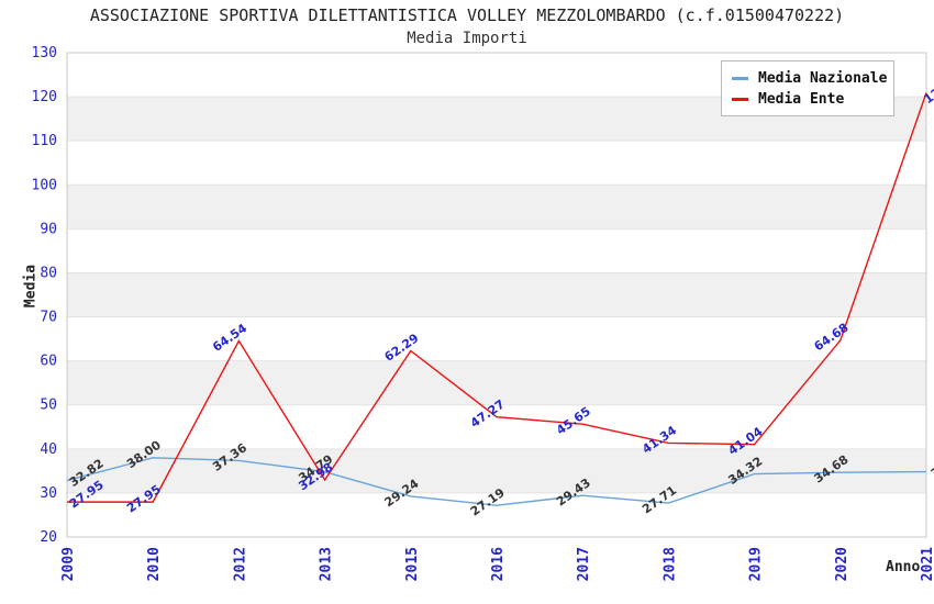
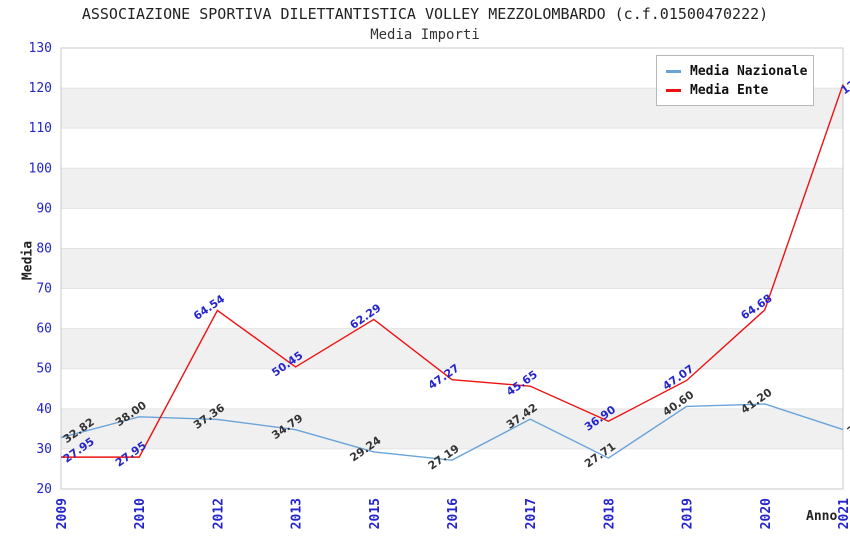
Media Ente/2013: 32.98 -> 50.45
Media Nazionale/2017: 29.43 -> 37.42
Media Ente/2018: 41.34 -> 36.90
Media Nazionale/2019: 34.32 -> 40.60
Media Ente/2019: 41.04 -> 47.07
Media Nazionale/2020: 34.68 -> 41.20
